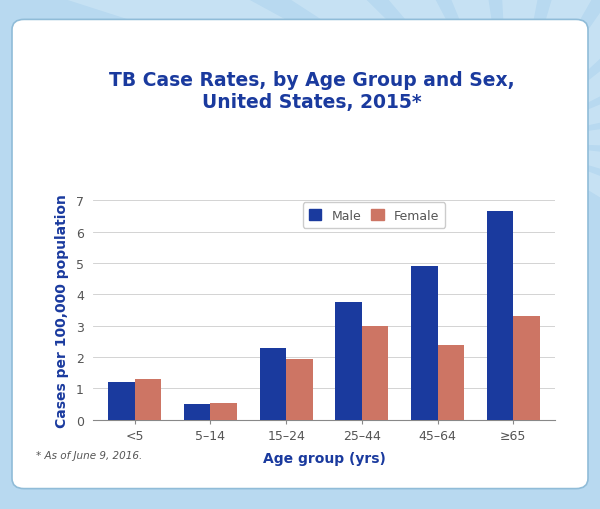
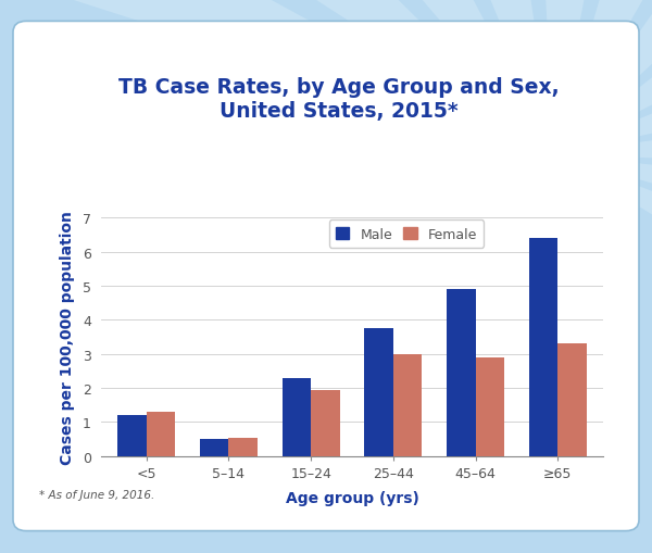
Female/45–64: 2.40 -> 2.90
Male/≥65: 6.65 -> 6.40
